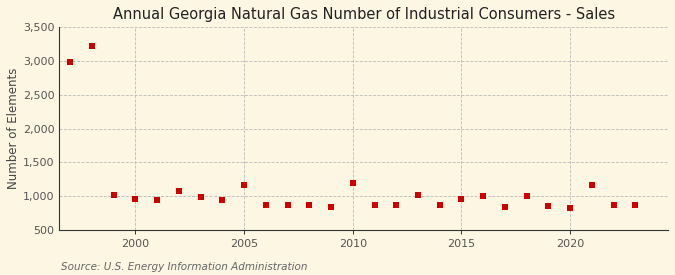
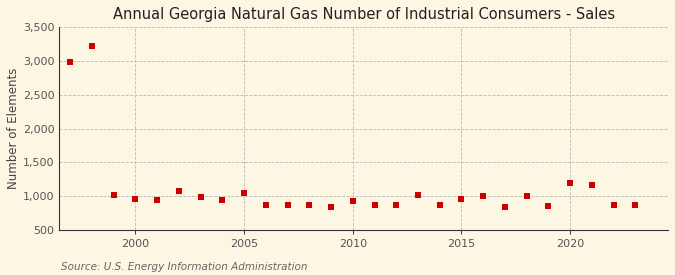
2005: 1,160 -> 1,050
2010: 1,200 -> 920
2020: 820 -> 1,190
